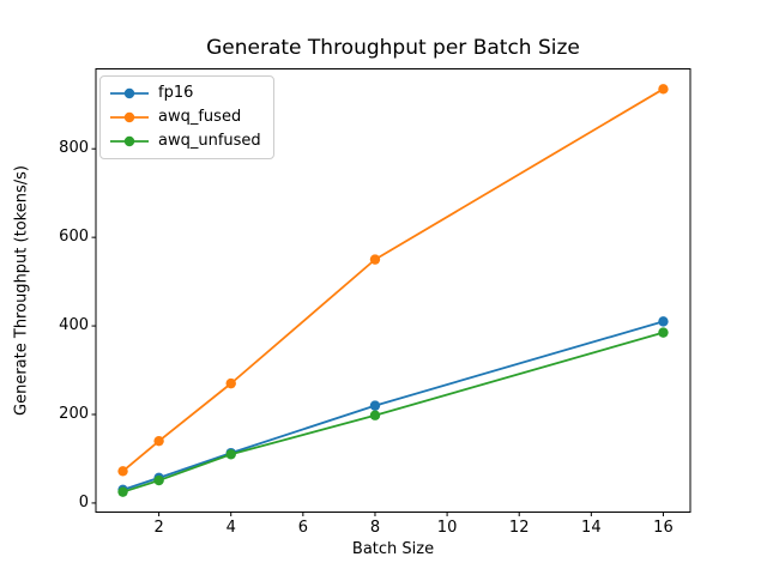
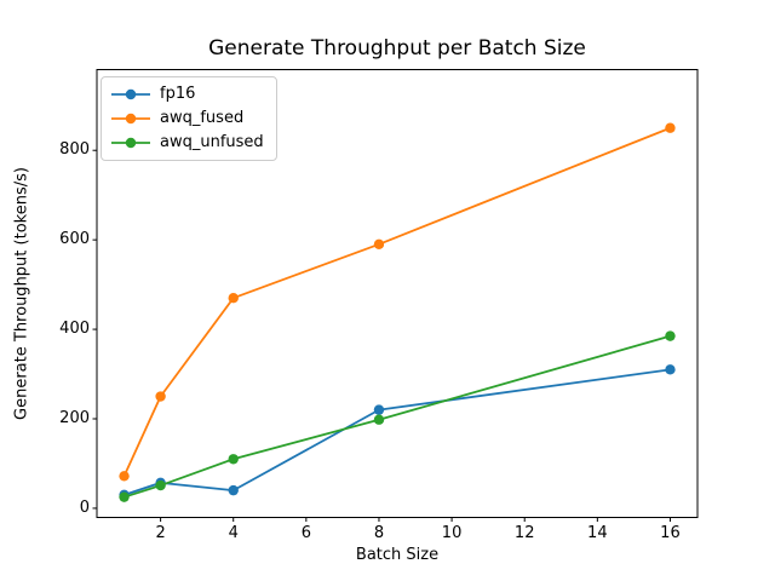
awq_fused/2: 140 -> 250
fp16/4: 110 -> 40
awq_fused/4: 270 -> 470
awq_fused/8: 550 -> 590
fp16/16: 410 -> 310
awq_fused/16: 940 -> 850
